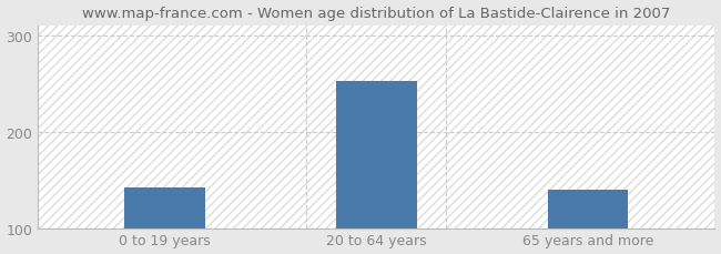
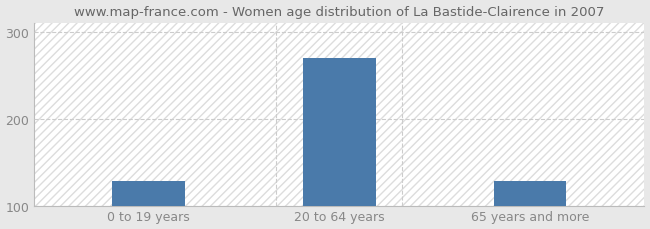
0 to 19 years: 142 -> 128
20 to 64 years: 252 -> 270
65 years and more: 140 -> 128
